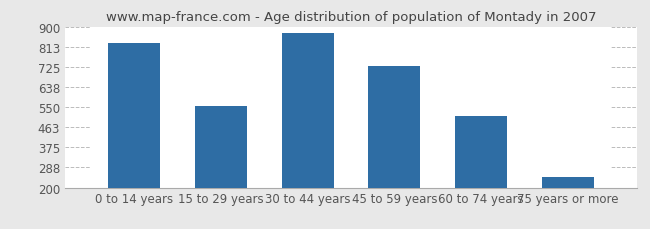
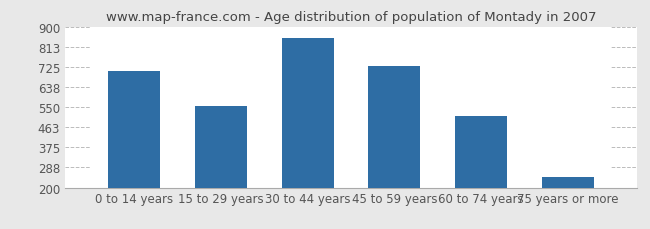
0 to 14 years: 830 -> 705
30 to 44 years: 872 -> 850
